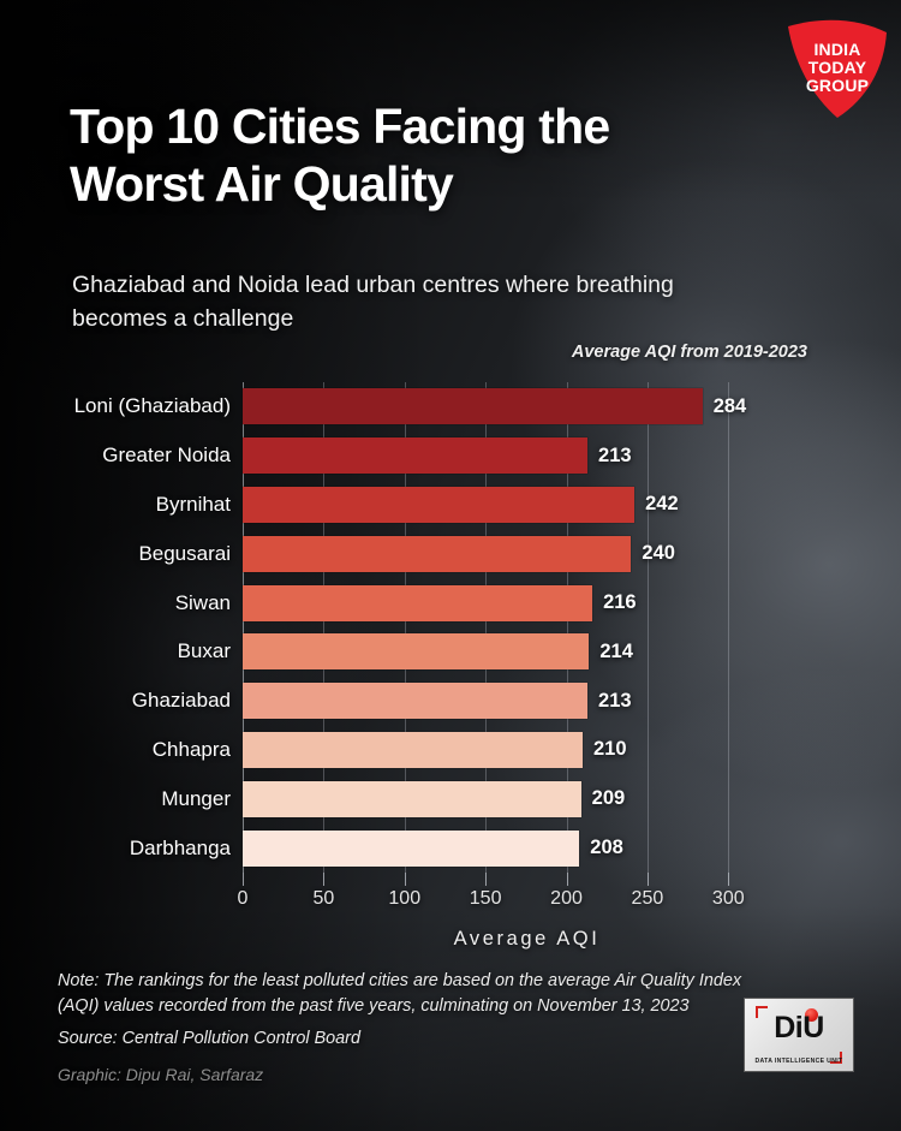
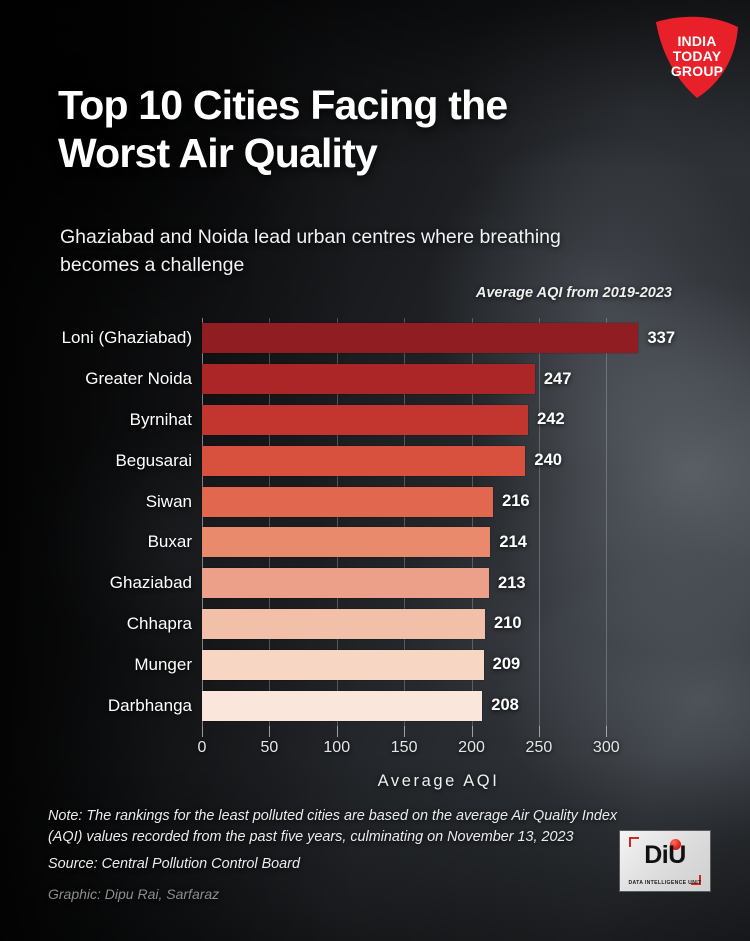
Loni (Ghaziabad): 284 -> 337
Greater Noida: 213 -> 247
